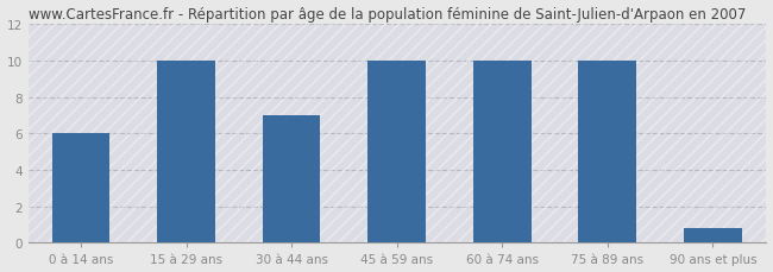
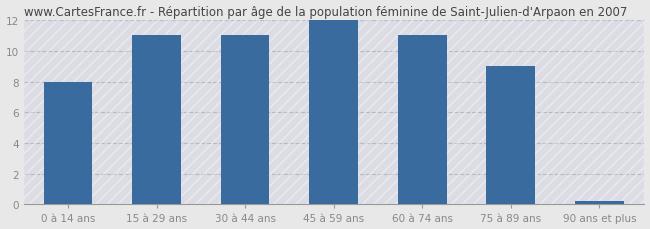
0 à 14 ans: 6.0 -> 8.0
15 à 29 ans: 10.0 -> 11.0
30 à 44 ans: 7.0 -> 11.0
45 à 59 ans: 10.0 -> 12.0
60 à 74 ans: 10.0 -> 11.0
75 à 89 ans: 10.0 -> 9.0
90 ans et plus: 0.8 -> 0.2
